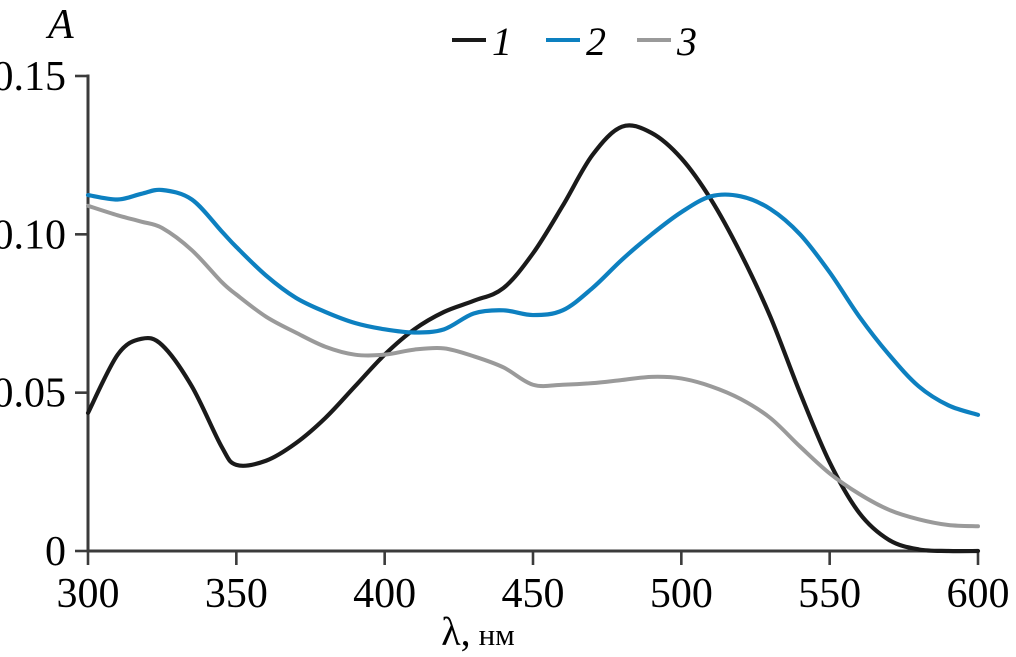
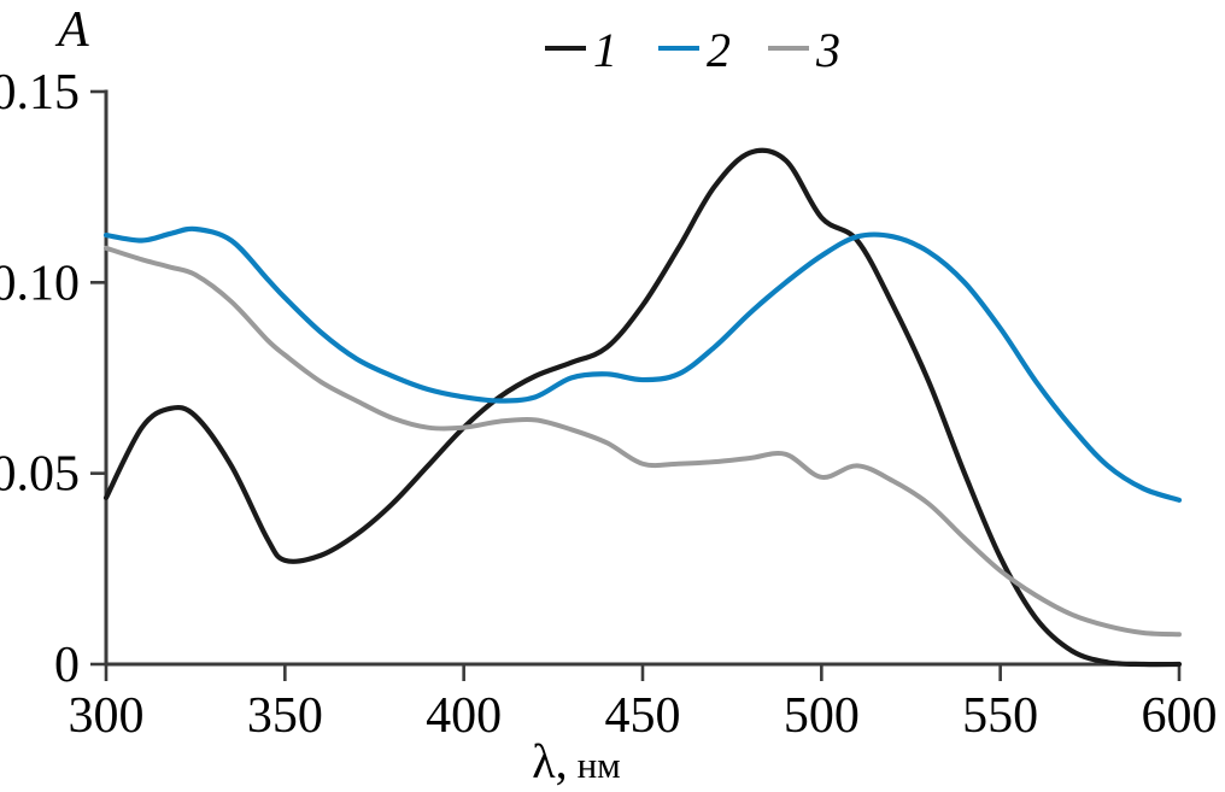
1/500: 0.124 -> 0.117
3/500: 0.054 -> 0.049
